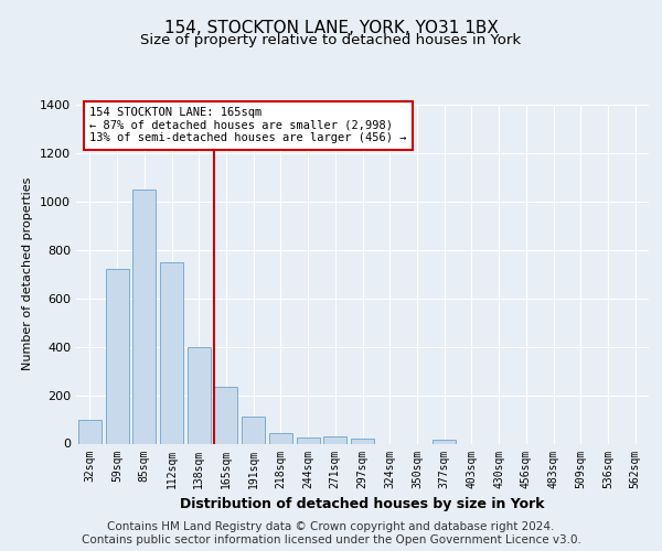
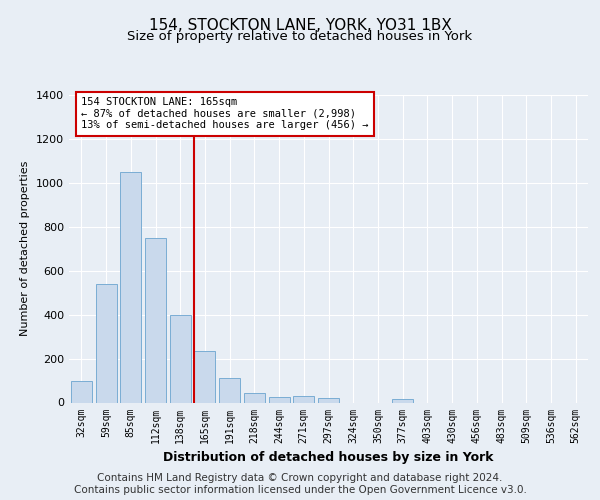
59sqm: 720 -> 540
